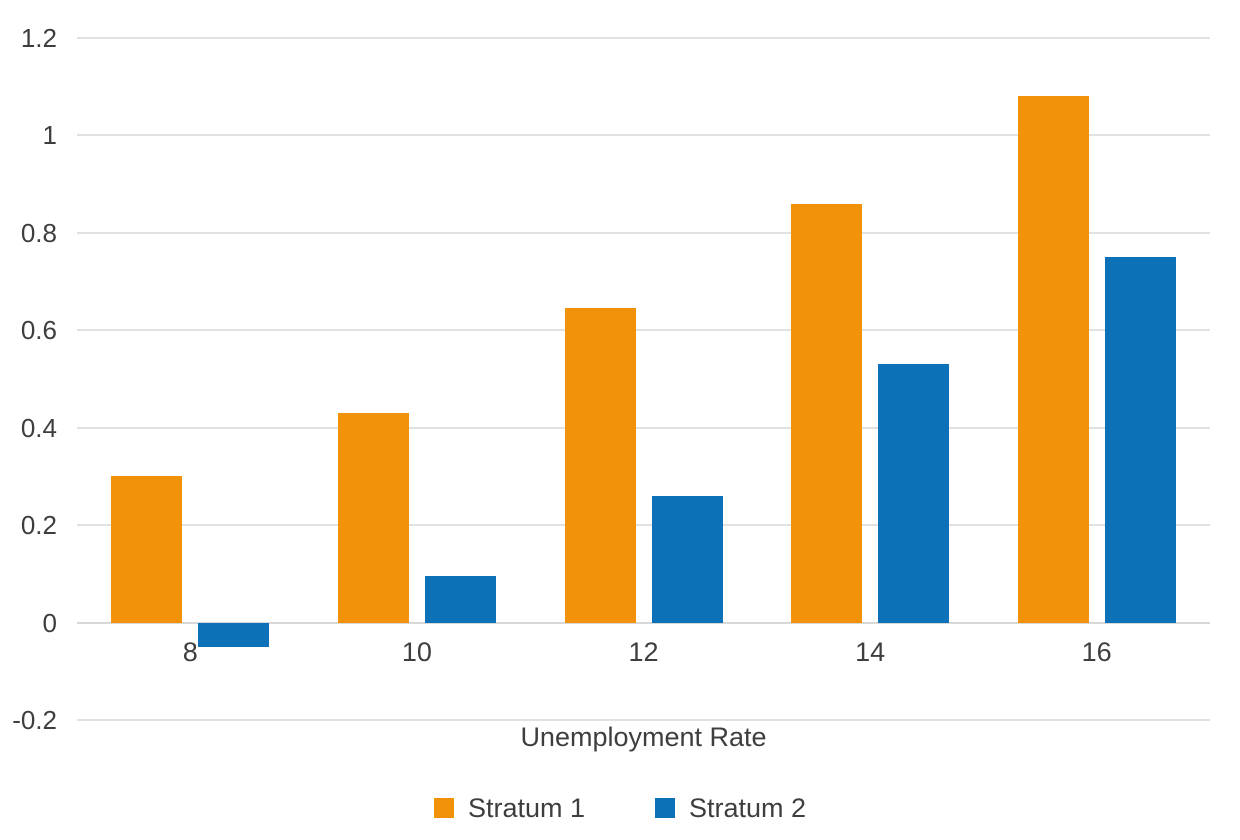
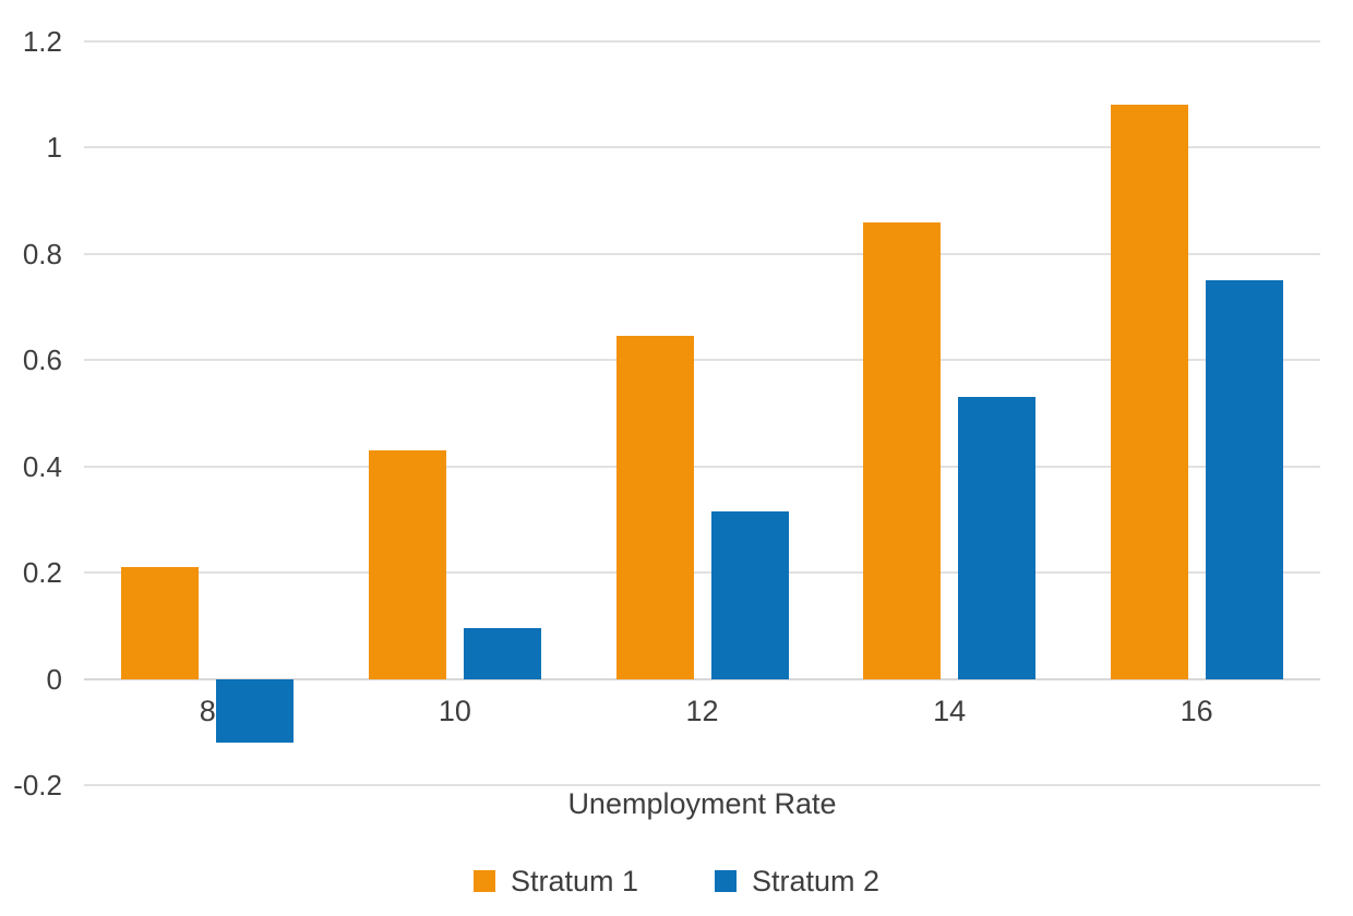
Stratum 1/8: 0.30 -> 0.21
Stratum 2/8: -0.05 -> -0.12
Stratum 2/12: 0.26 -> 0.32
